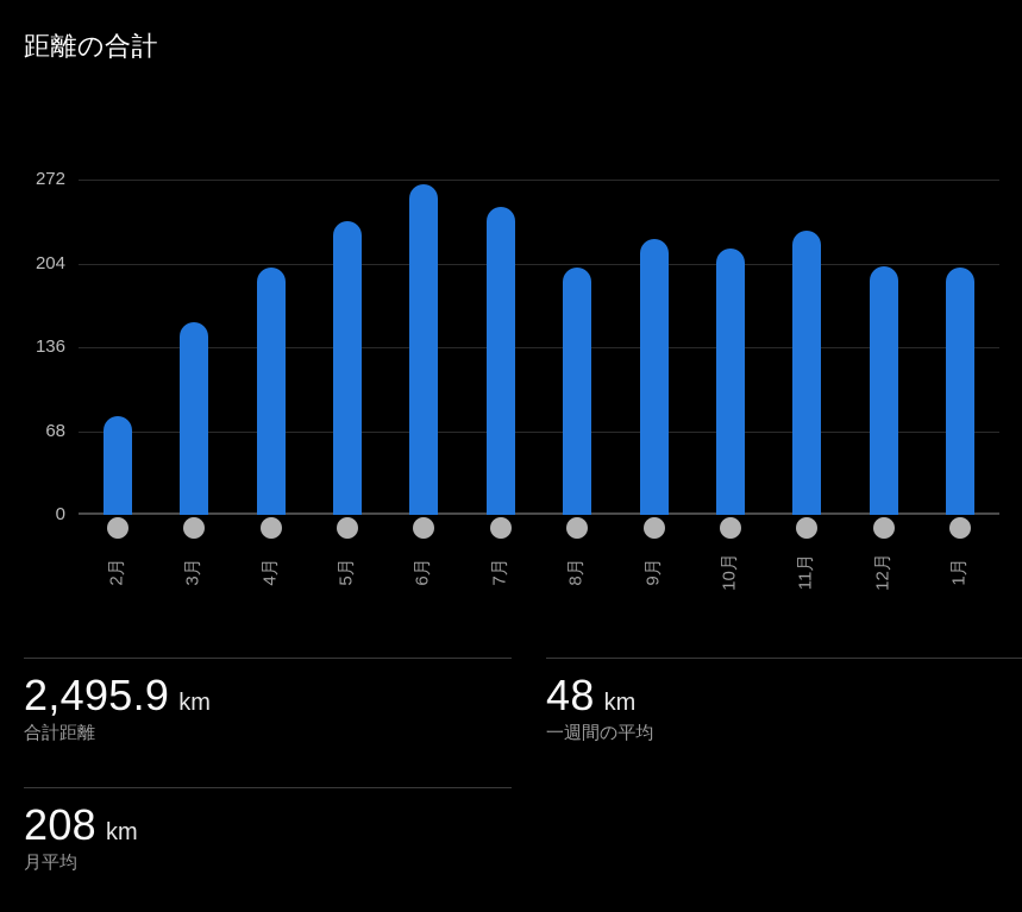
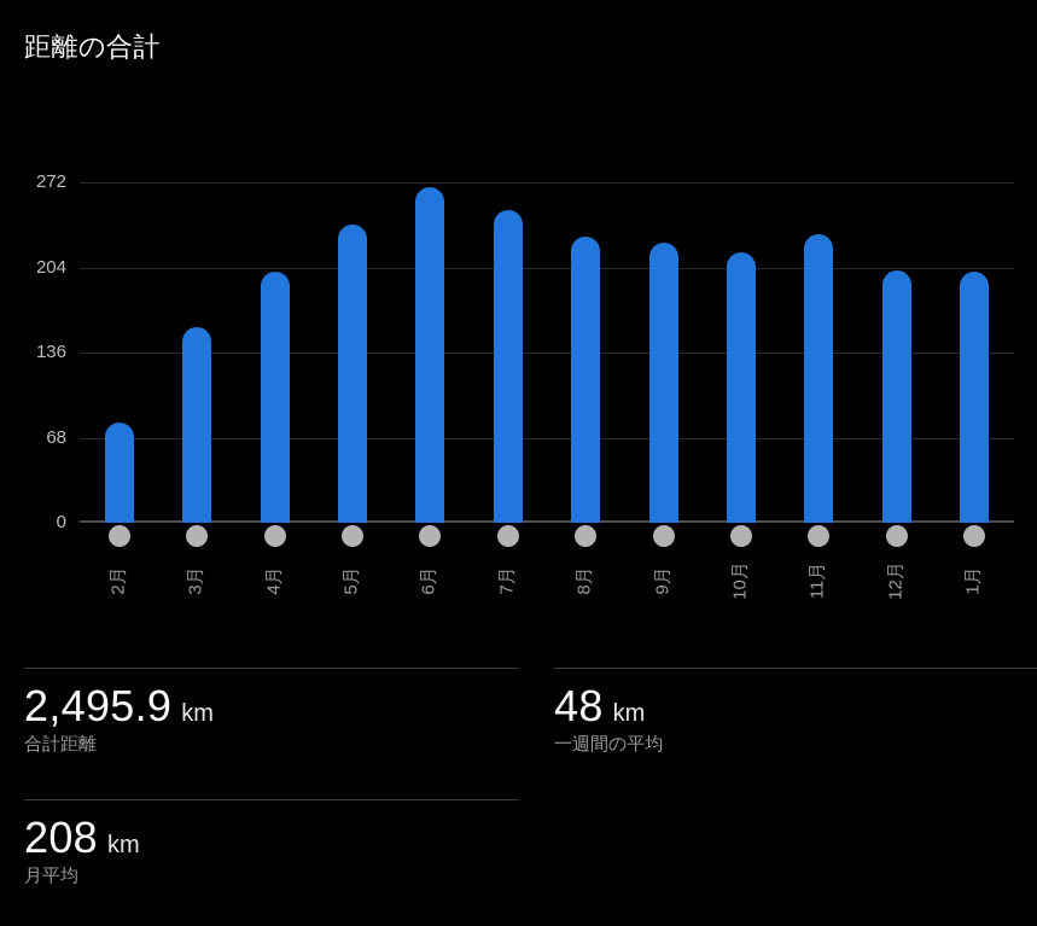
8月: 201 -> 229
